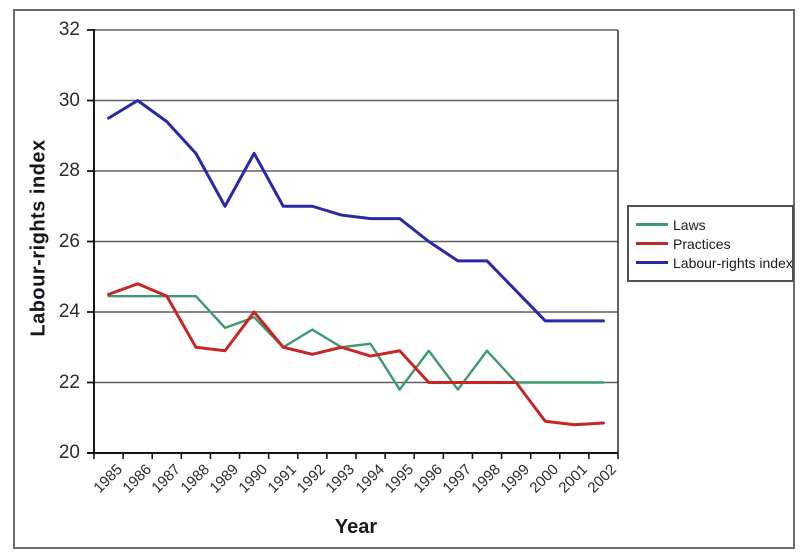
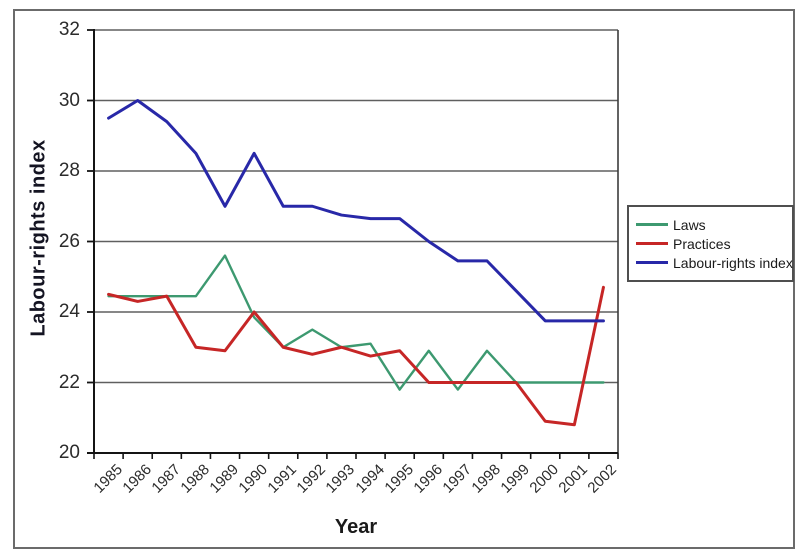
Practices/1986: 24.8 -> 24.3
Laws/1989: 23.6 -> 25.6
Practices/2002: 20.9 -> 24.7
